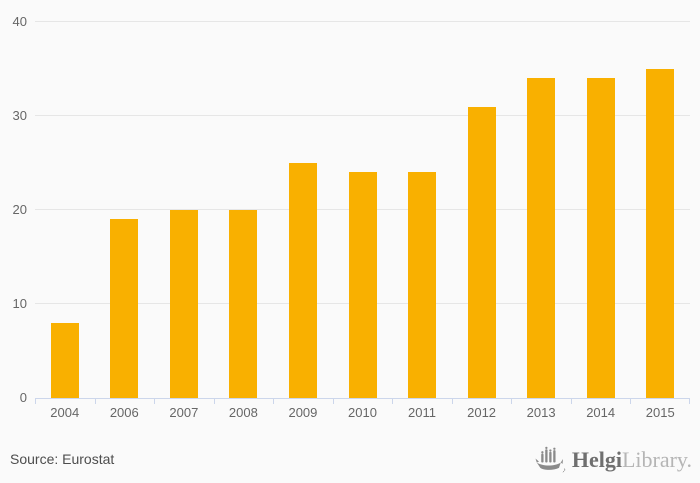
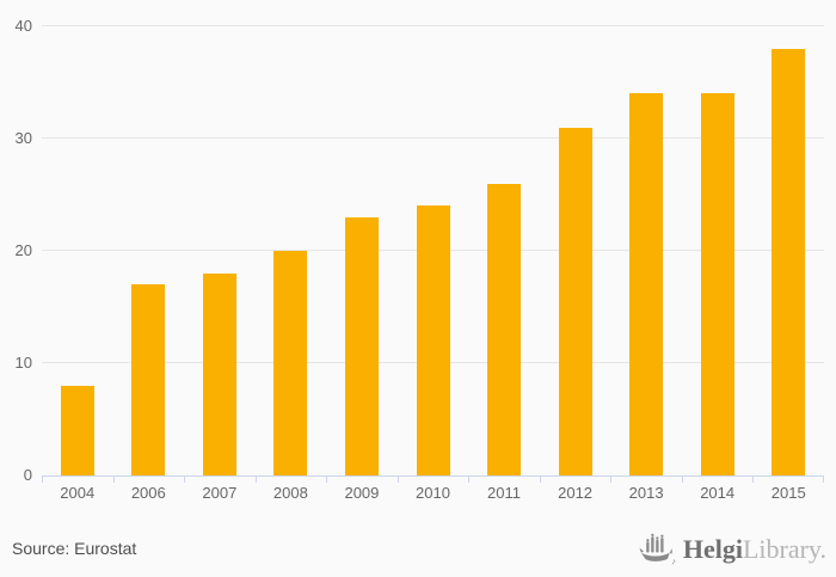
2006: 19 -> 17
2007: 20 -> 18
2009: 25 -> 23
2011: 24 -> 26
2015: 35 -> 38
